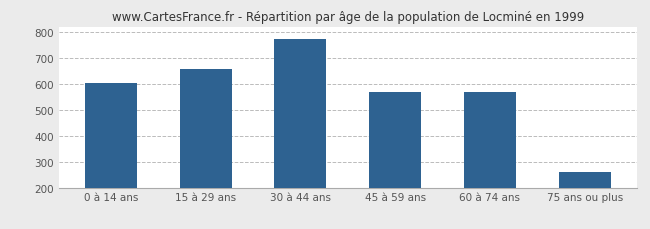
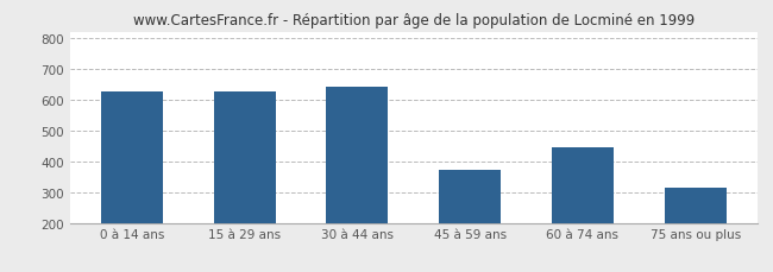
0 à 14 ans: 603 -> 625
15 à 29 ans: 656 -> 625
30 à 44 ans: 773 -> 640
45 à 59 ans: 570 -> 370
60 à 74 ans: 570 -> 445
75 ans ou plus: 260 -> 315
